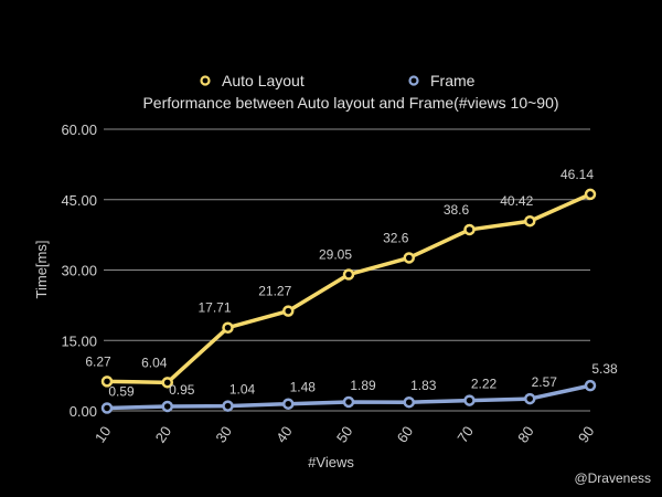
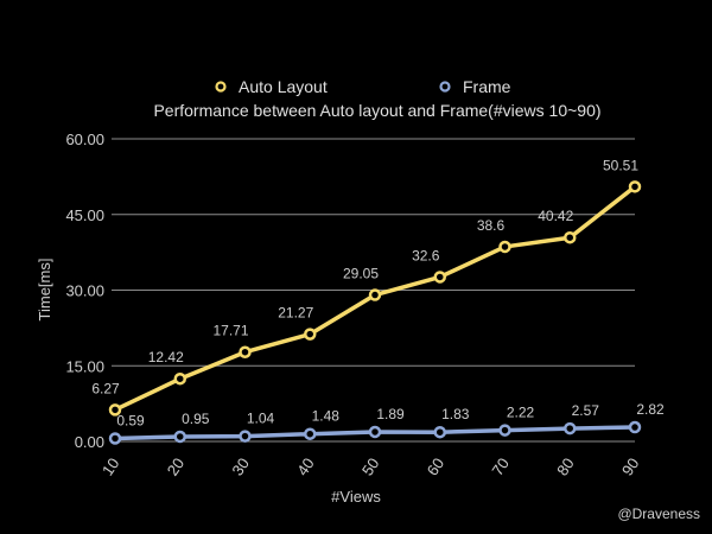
Auto Layout/20: 6.04 -> 12.42
Auto Layout/90: 46.14 -> 50.51
Frame/90: 5.38 -> 2.82
